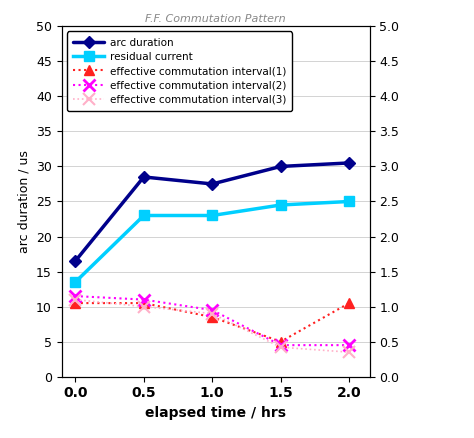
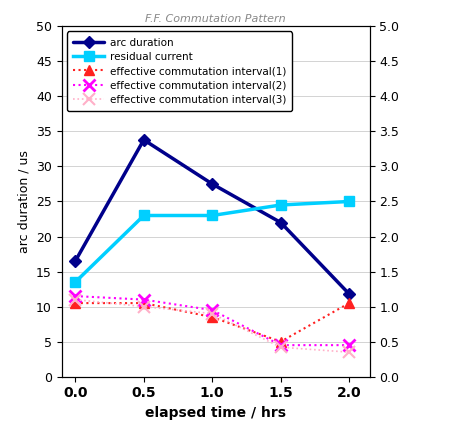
arc duration/0.5: 28.5 -> 33.8
arc duration/1.5: 30.0 -> 22.0
arc duration/2.0: 30.5 -> 11.8
